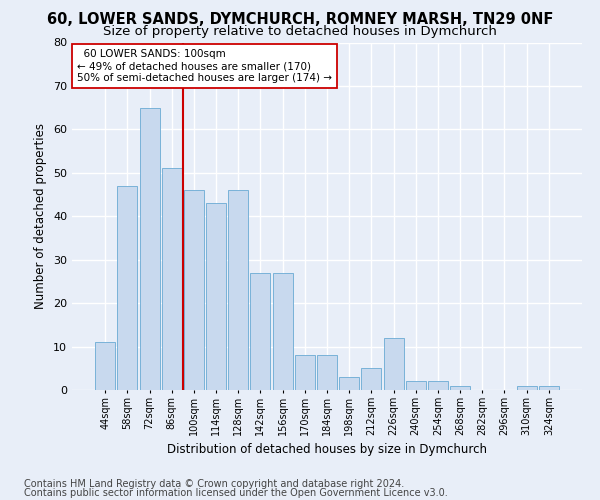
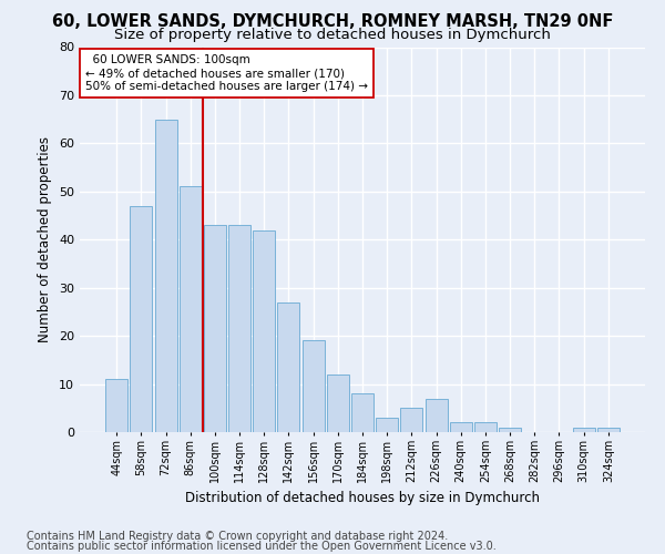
100sqm: 46 -> 43
128sqm: 46 -> 42
156sqm: 27 -> 19
170sqm: 8 -> 12
226sqm: 12 -> 7
